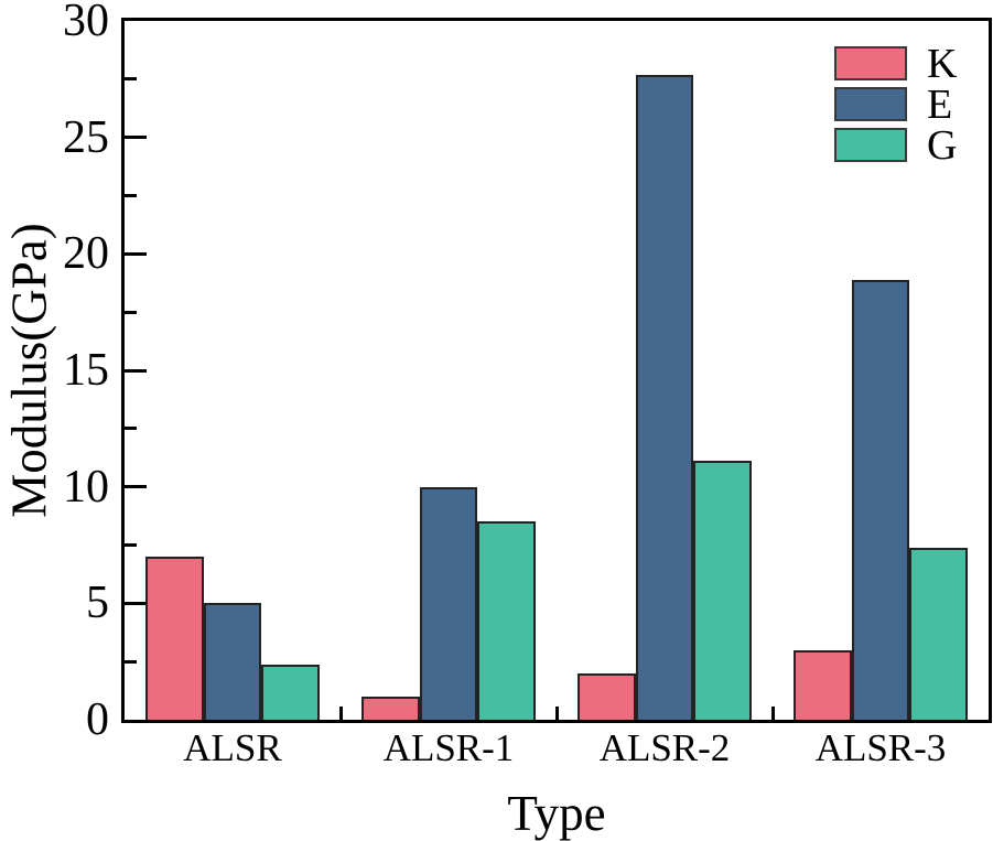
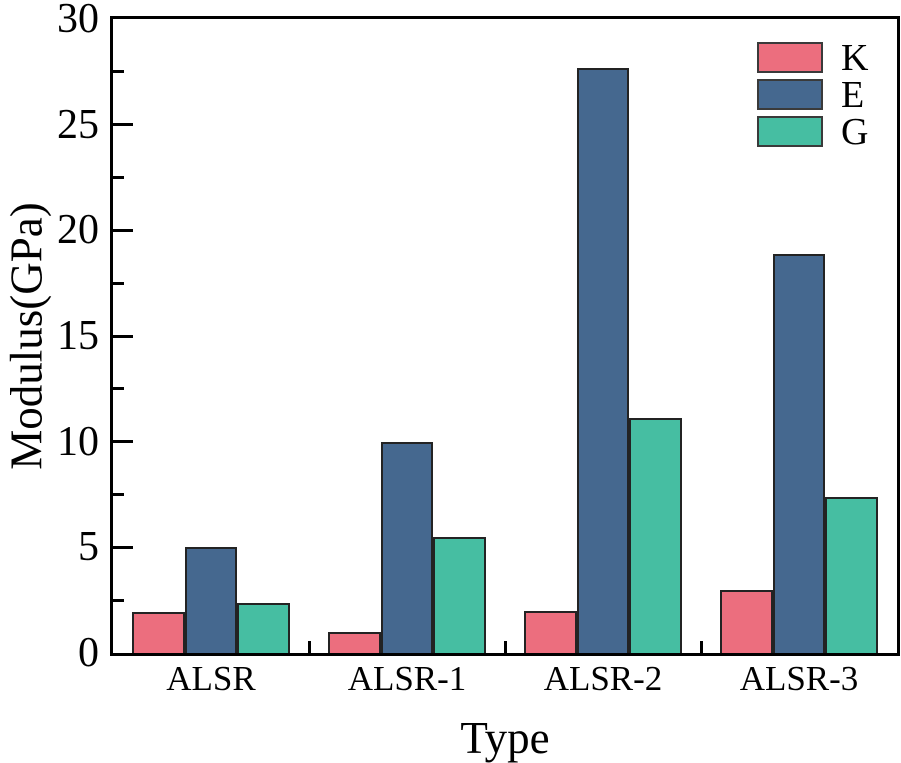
K/ALSR: 7.0 -> 1.9
G/ALSR-1: 8.5 -> 5.5
